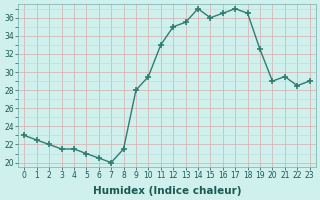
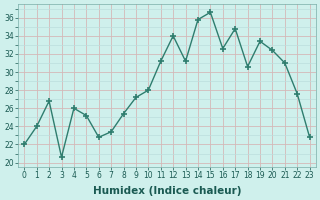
0: 23.0 -> 22.0
1: 22.5 -> 24.0
2: 22.0 -> 26.8
3: 21.5 -> 20.6
4: 21.5 -> 26.0
5: 21.0 -> 25.2
6: 20.5 -> 22.8
7: 20.0 -> 23.4
8: 21.5 -> 25.4
9: 28.0 -> 27.2
10: 29.5 -> 28.0
11: 33.0 -> 31.2
12: 35.0 -> 34.0
13: 35.5 -> 31.2
14: 37.0 -> 35.8
15: 36.0 -> 36.6
16: 36.5 -> 32.6
17: 37.0 -> 34.8
18: 36.5 -> 30.6
19: 32.5 -> 33.4
20: 29.0 -> 32.4
21: 29.5 -> 31.0
22: 28.5 -> 27.6
23: 29.0 -> 22.8
